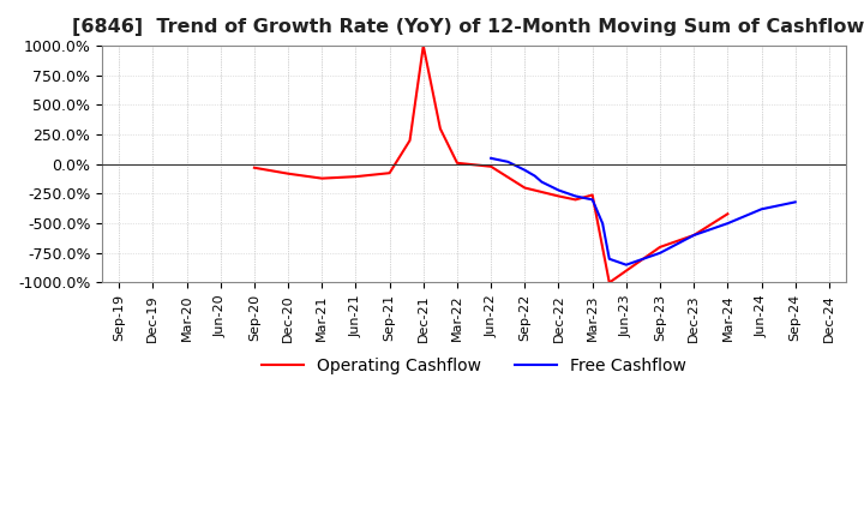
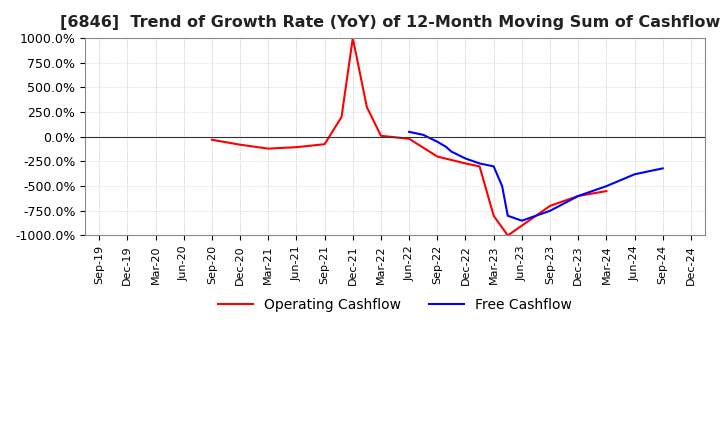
Operating Cashflow/Mar-23: -260% -> -800%
Operating Cashflow/Mar-24: -420% -> -550%
